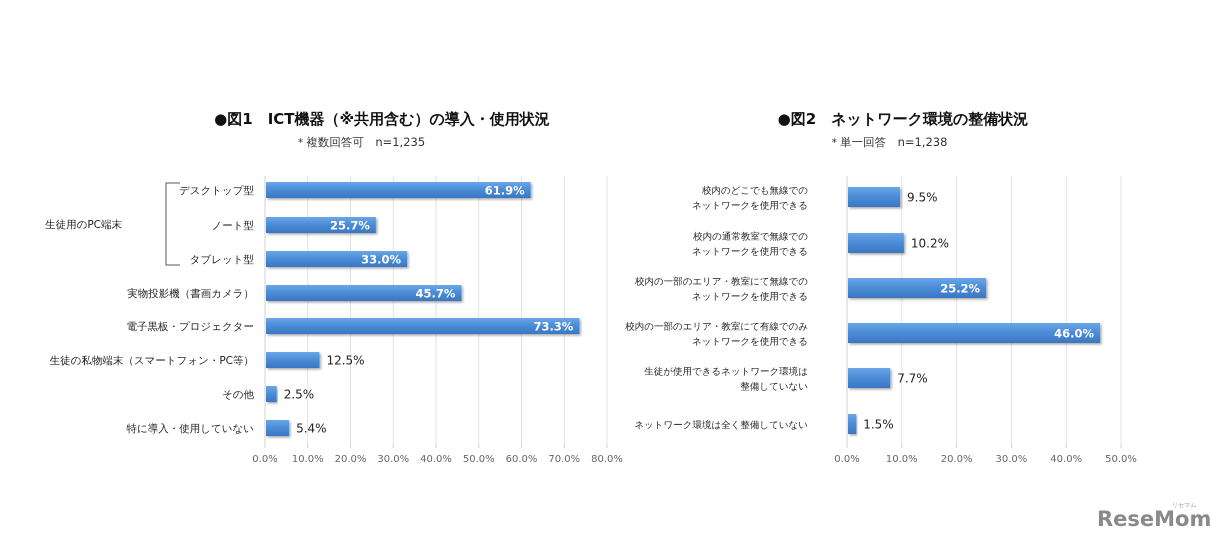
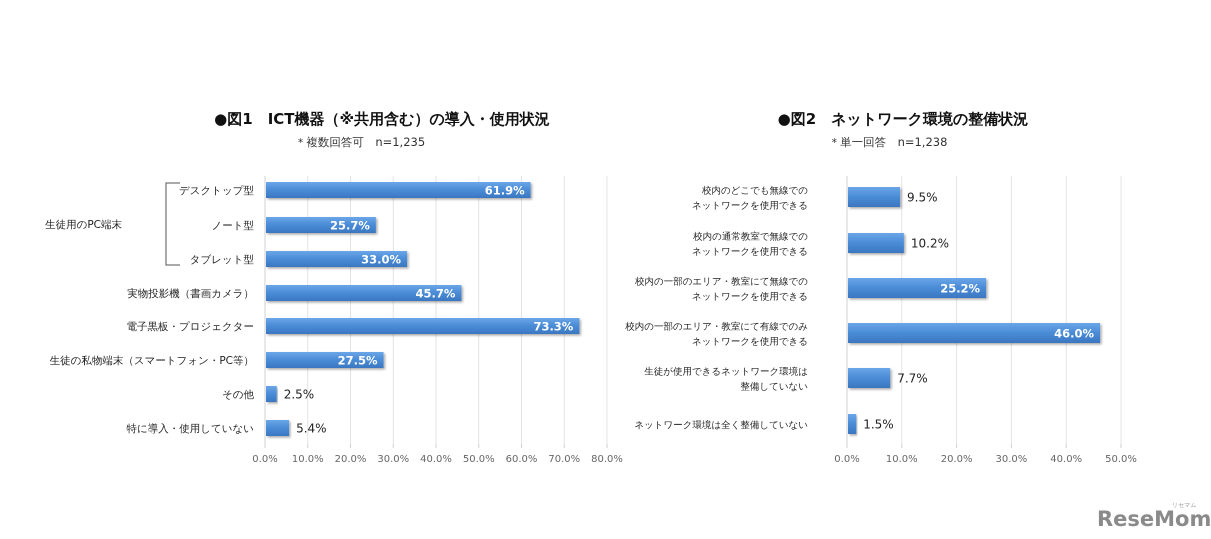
●図1 ICT機器（※共用含む）の導入・使用状況/生徒の私物端末（スマートフォン・PC等）: 12.5% -> 27.5%
